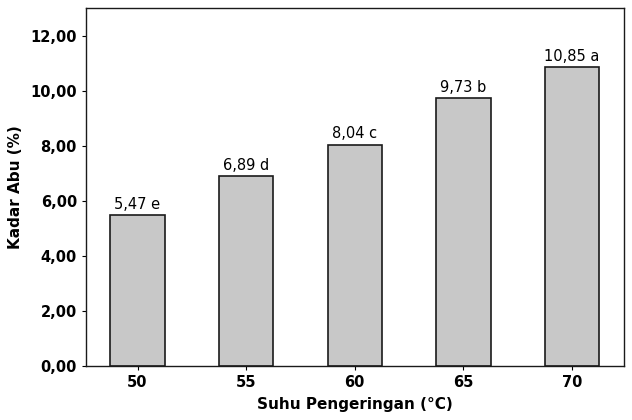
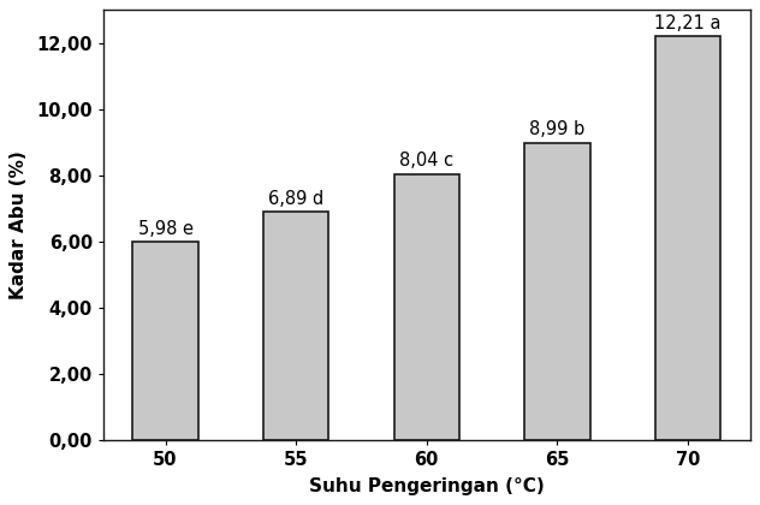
50: 5,47 -> 5,98
65: 9,73 -> 8,99
70: 10,85 -> 12,21
